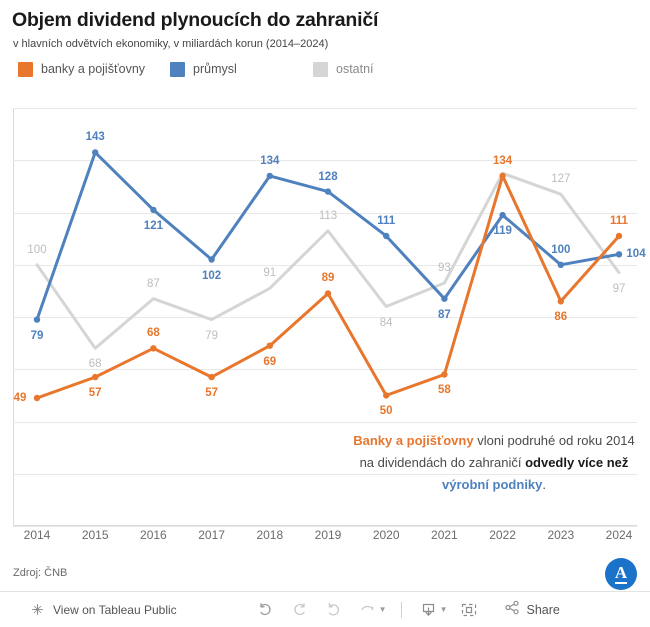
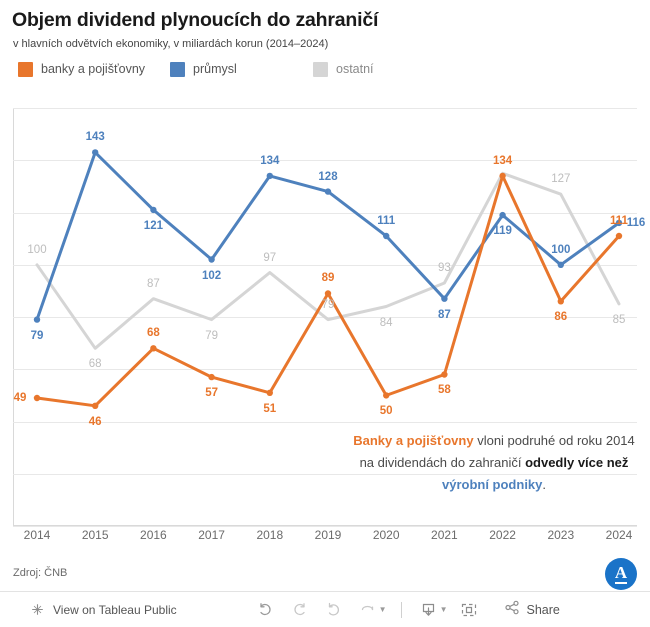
banky a pojišťovny/2015: 57 -> 46
banky a pojišťovny/2018: 69 -> 51
ostatní/2018: 91 -> 97
ostatní/2019: 113 -> 79
průmysl/2024: 104 -> 116
ostatní/2024: 97 -> 85
